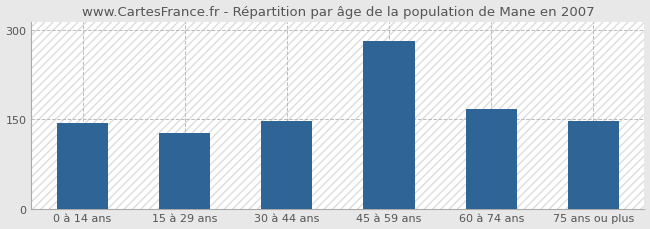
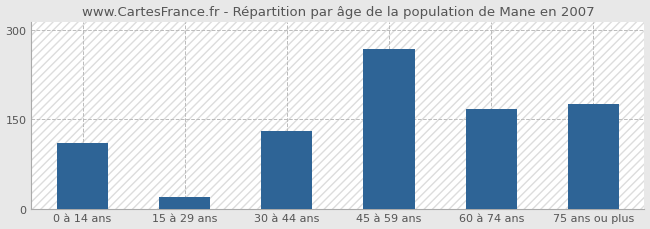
0 à 14 ans: 144 -> 110
15 à 29 ans: 128 -> 20
30 à 44 ans: 147 -> 130
45 à 59 ans: 283 -> 268
75 ans ou plus: 147 -> 176
